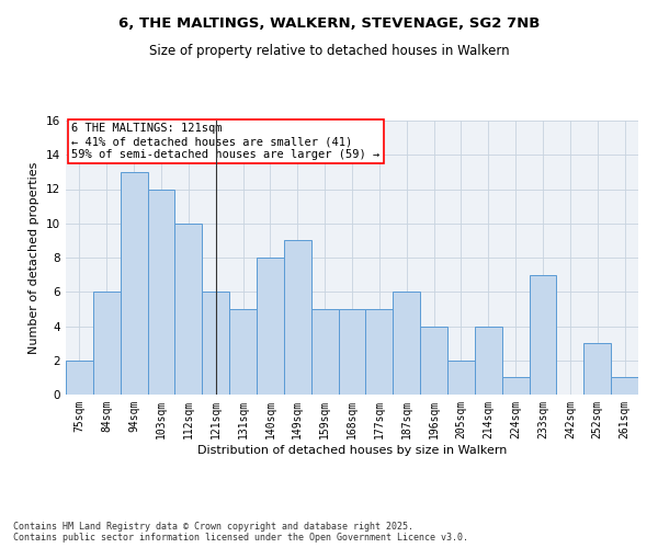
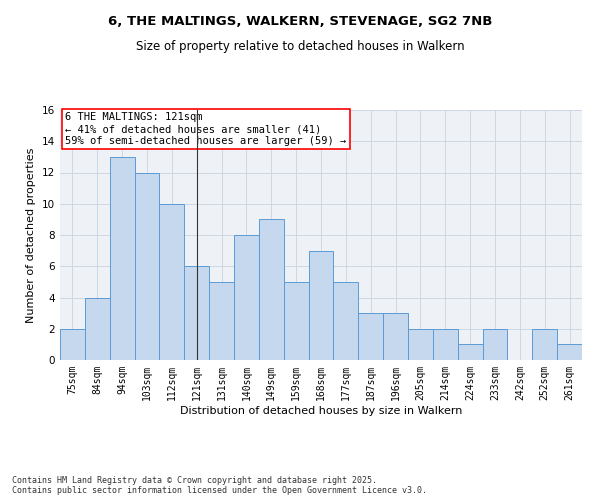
84sqm: 6 -> 4
168sqm: 5 -> 7
187sqm: 6 -> 3
196sqm: 4 -> 3
214sqm: 4 -> 2
233sqm: 7 -> 2
252sqm: 3 -> 2
